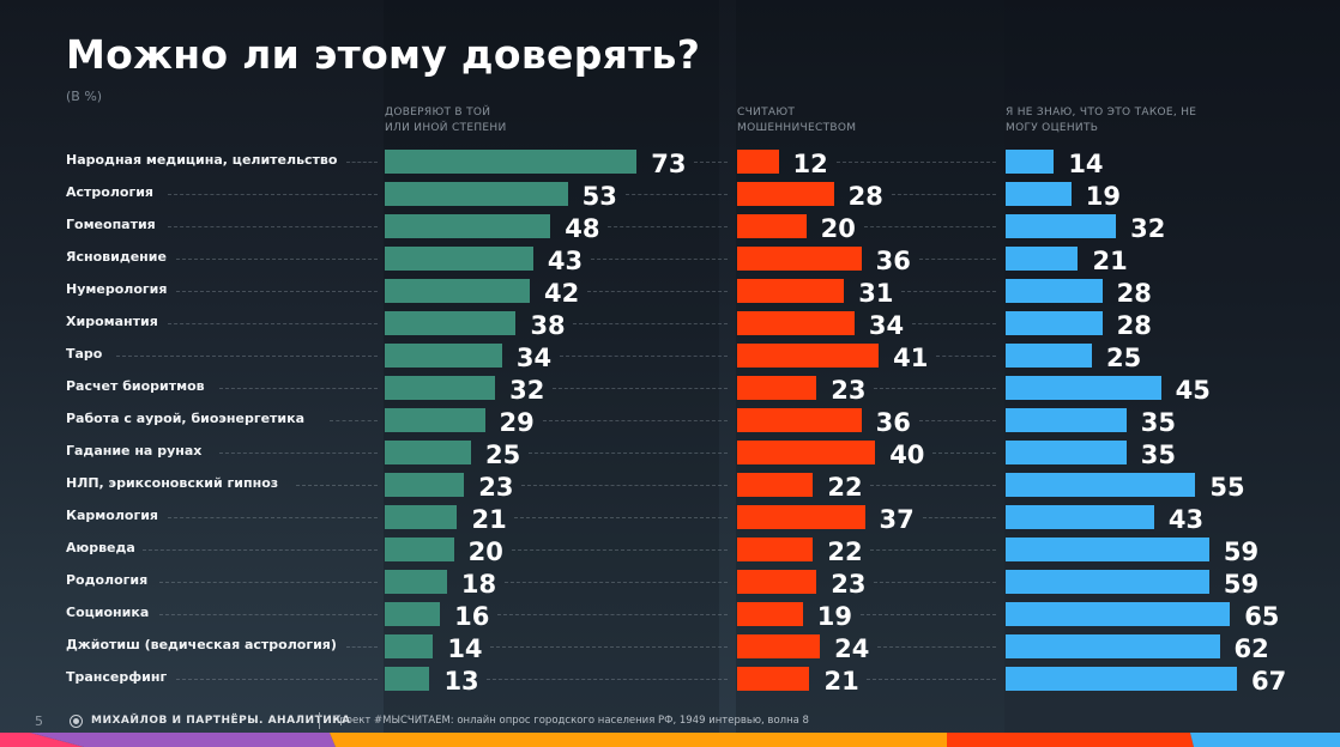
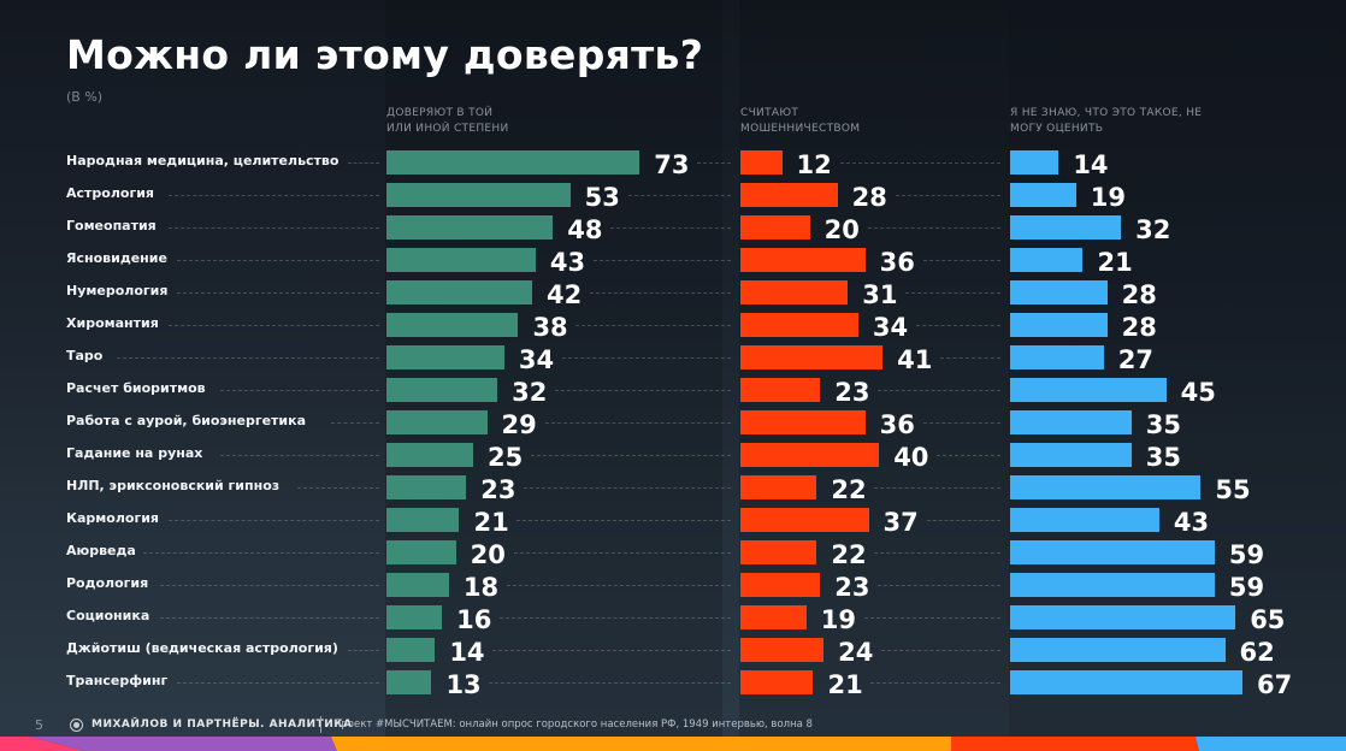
Я не знаю, что это такое, не могу оценить/Таро: 25 -> 27
